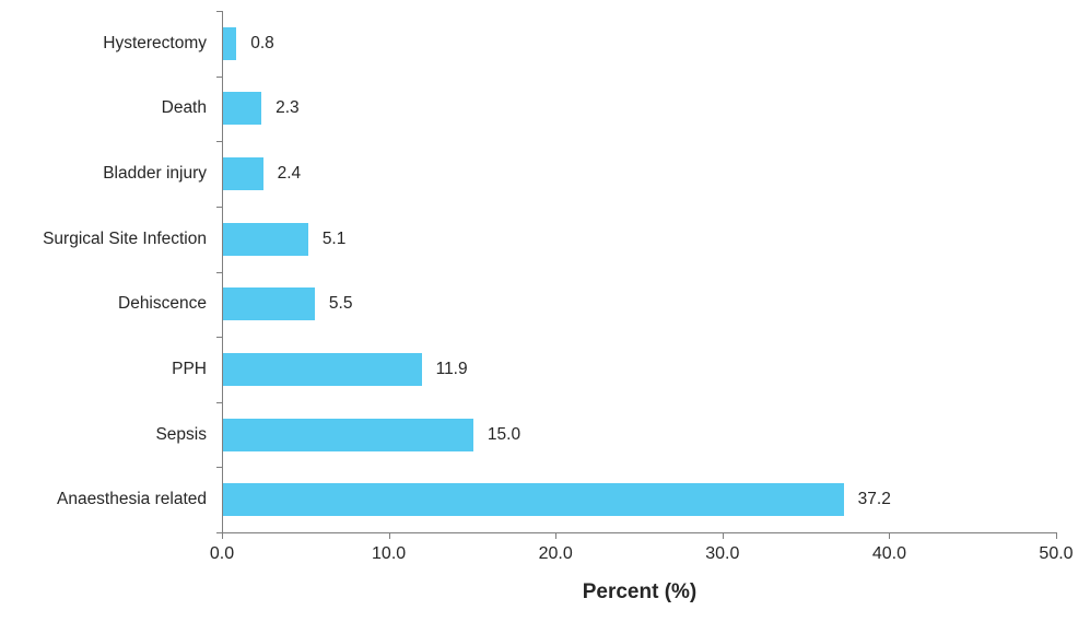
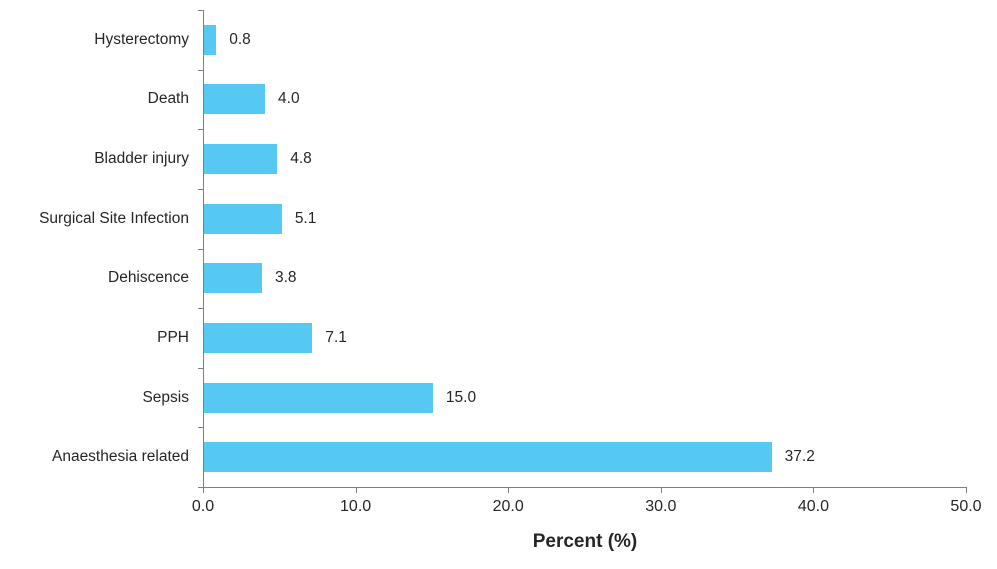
Death: 2.3 -> 4.0
Bladder injury: 2.4 -> 4.8
Dehiscence: 5.5 -> 3.8
PPH: 11.9 -> 7.1
